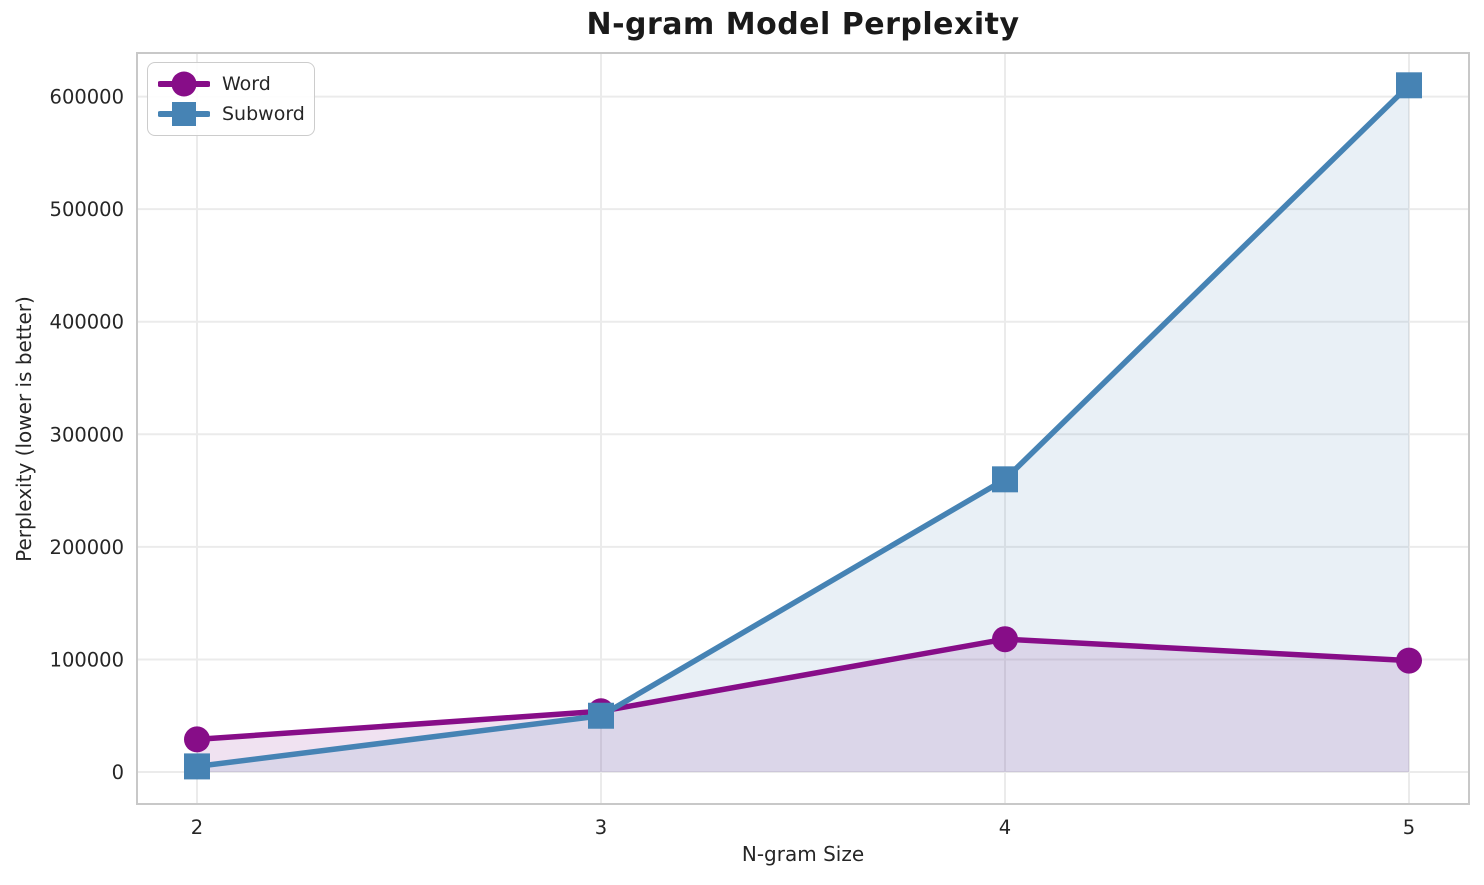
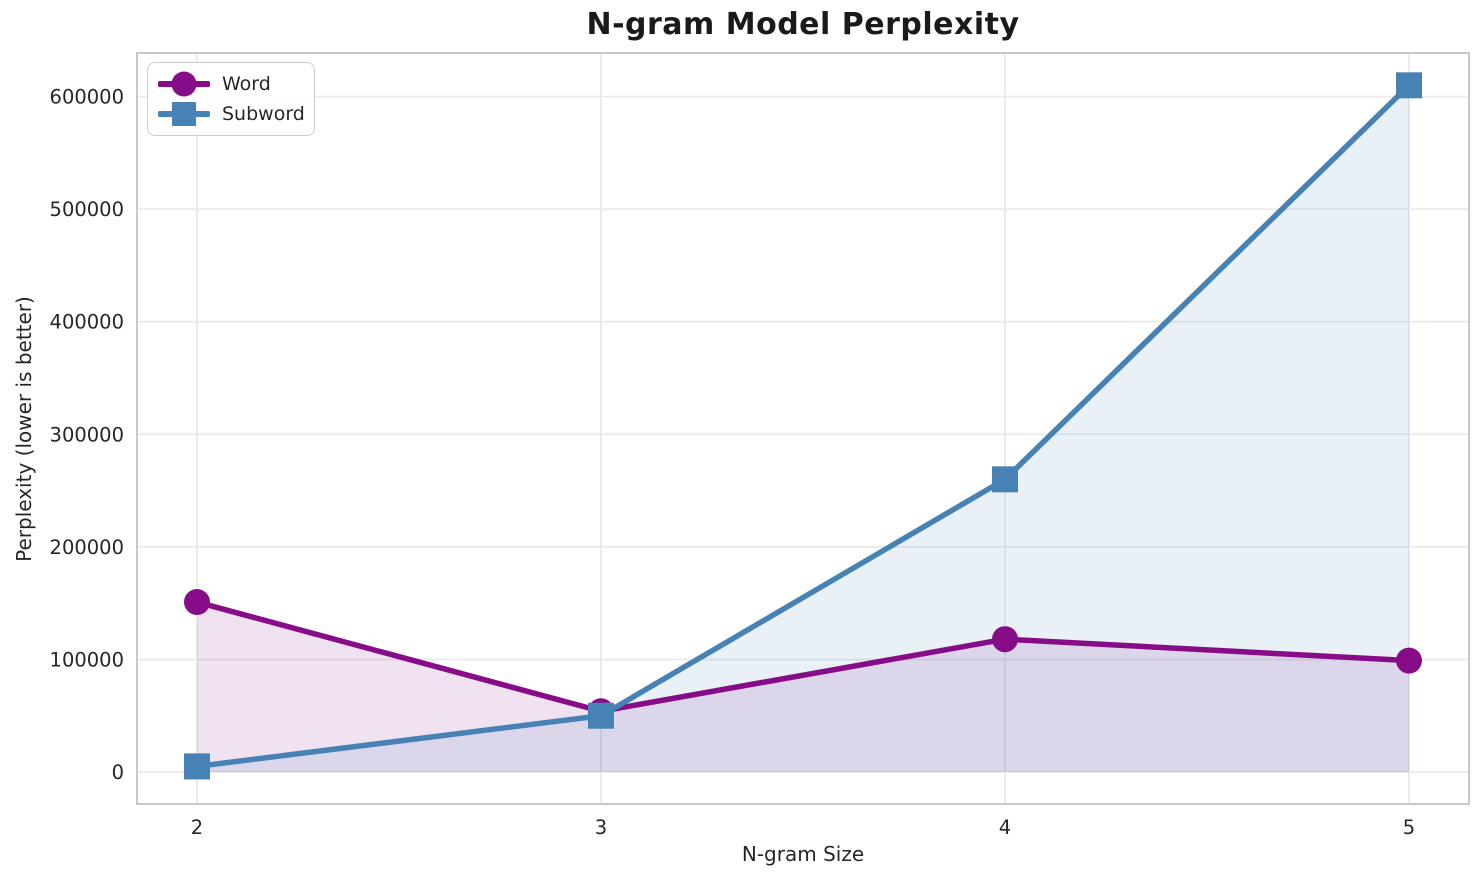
Word/2: 29000 -> 151000
